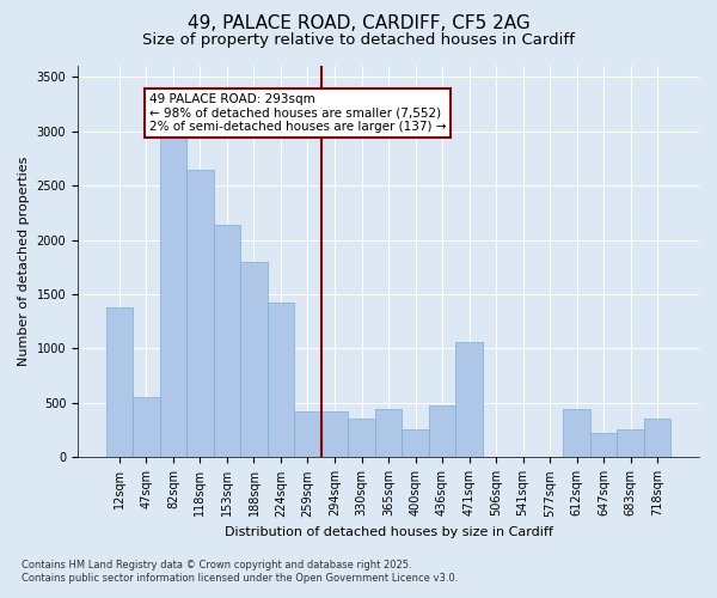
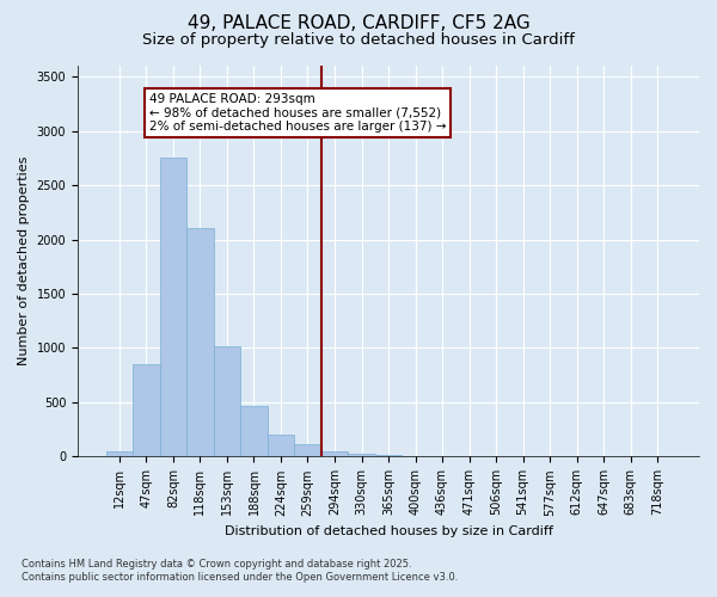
12sqm: 1380 -> 50
47sqm: 560 -> 850
82sqm: 2940 -> 2750
118sqm: 2640 -> 2100
153sqm: 2140 -> 1020
188sqm: 1800 -> 470
224sqm: 1420 -> 200
259sqm: 420 -> 120
294sqm: 420 -> 50
330sqm: 360 -> 30
365sqm: 440 -> 20
400sqm: 260 -> 10
436sqm: 480 -> 0
471sqm: 1060 -> 0
612sqm: 440 -> 0
647sqm: 220 -> 0
683sqm: 260 -> 0
718sqm: 360 -> 0
